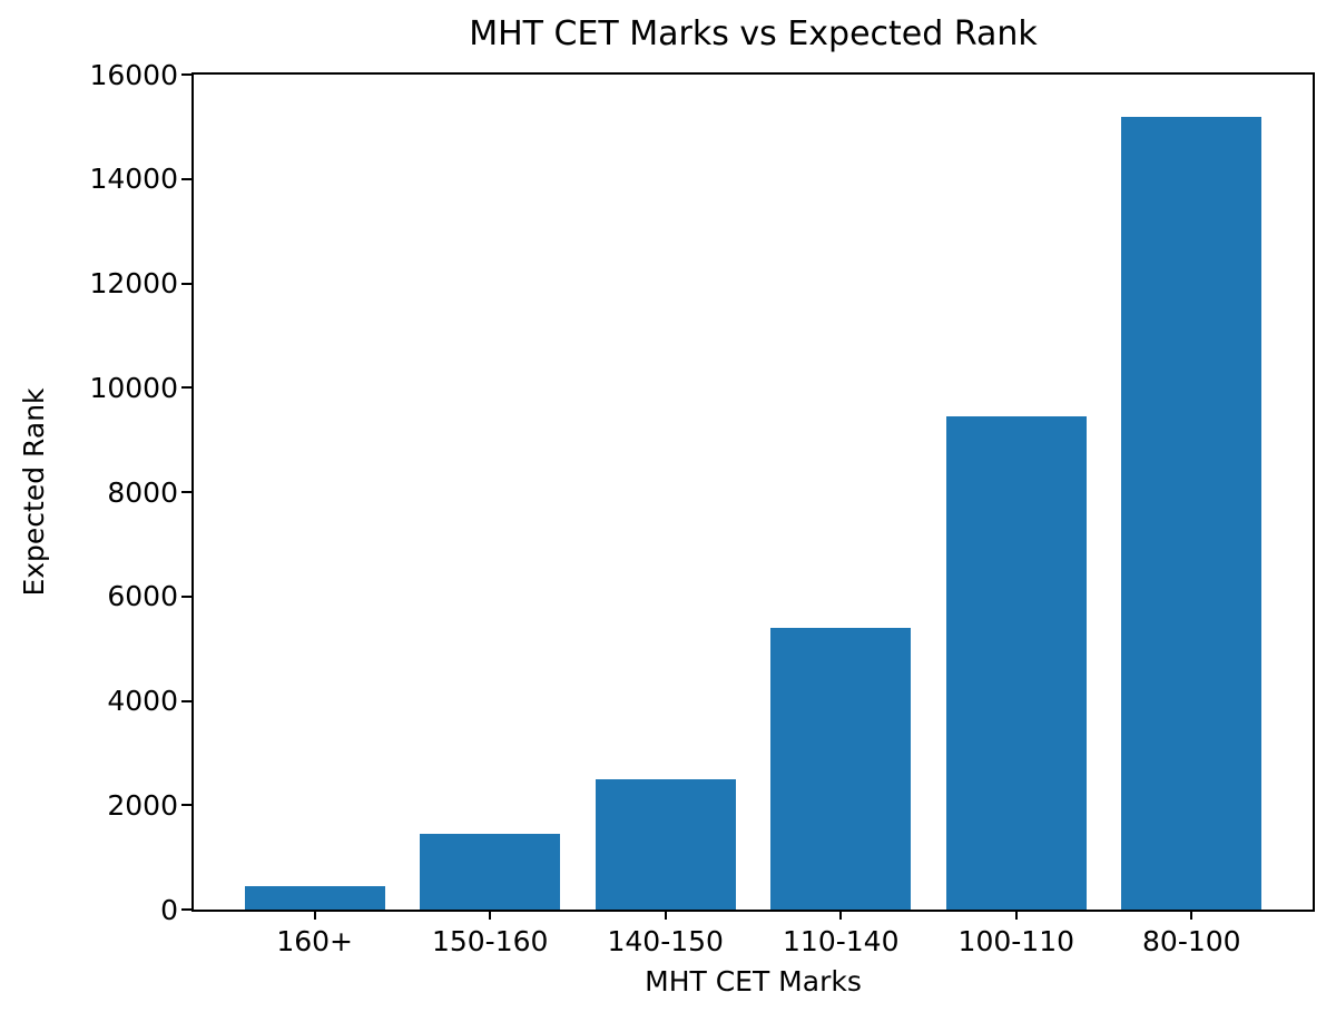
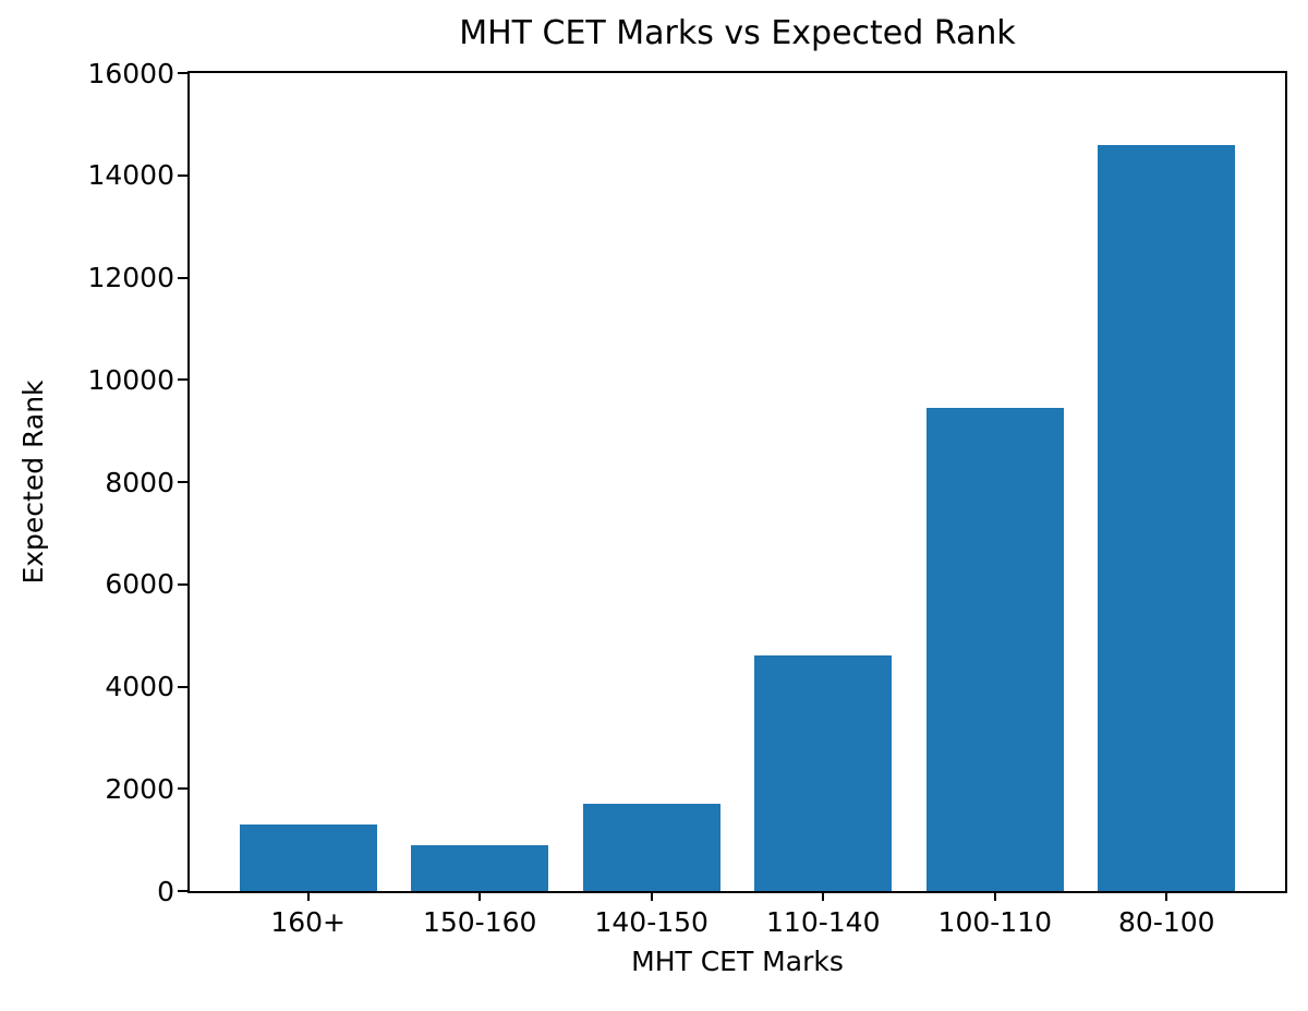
160+: 400 -> 1300
150-160: 1400 -> 900
140-150: 2500 -> 1700
110-140: 5400 -> 4600
80-100: 15200 -> 14600
